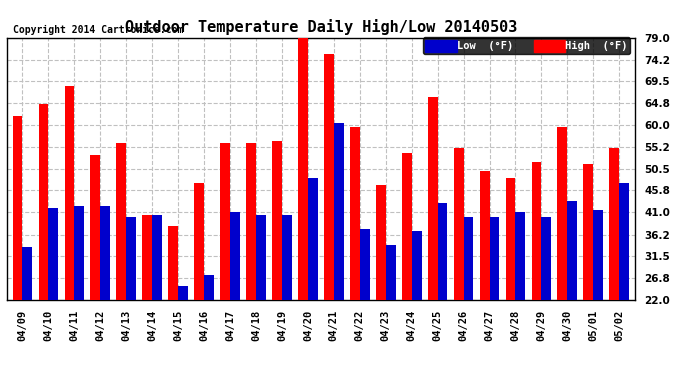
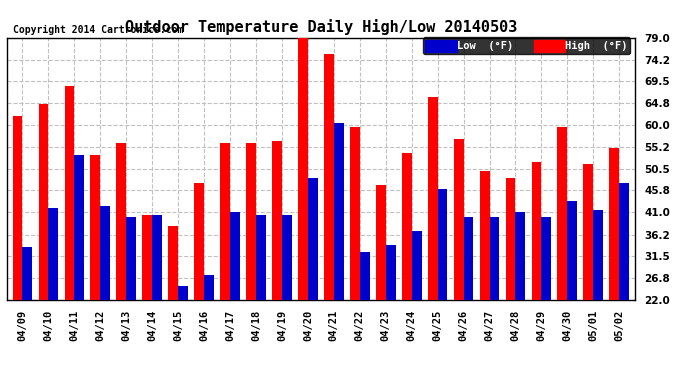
Low (°F)/04/11: 42.5 -> 53.5
Low (°F)/04/22: 37.5 -> 32.5
Low (°F)/04/25: 43.0 -> 46.0
High (°F)/04/26: 55.0 -> 57.0
